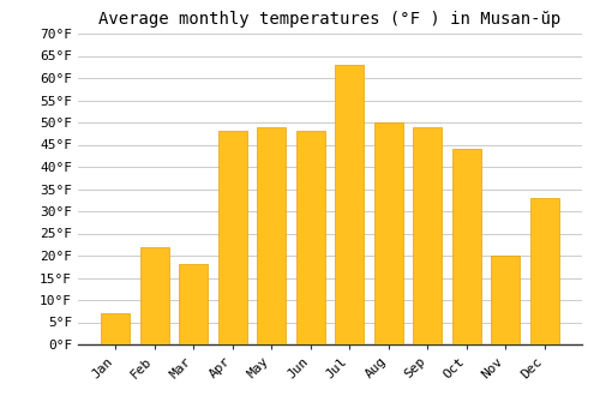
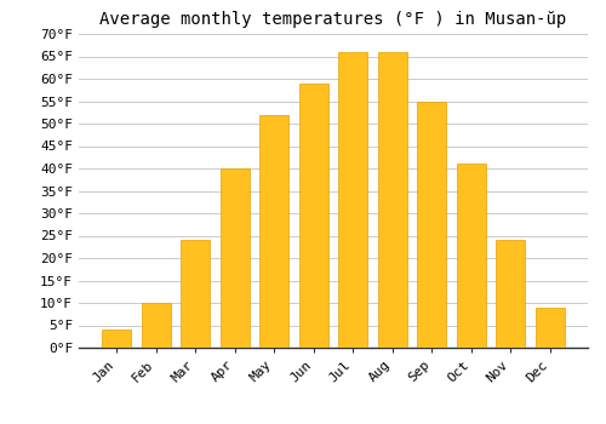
Jan: 7°F -> 4°F
Feb: 22°F -> 10°F
Mar: 18°F -> 24°F
Apr: 48°F -> 40°F
May: 49°F -> 52°F
Jun: 48°F -> 59°F
Jul: 63°F -> 66°F
Aug: 50°F -> 66°F
Sep: 49°F -> 55°F
Oct: 44°F -> 41°F
Nov: 20°F -> 24°F
Dec: 33°F -> 9°F
